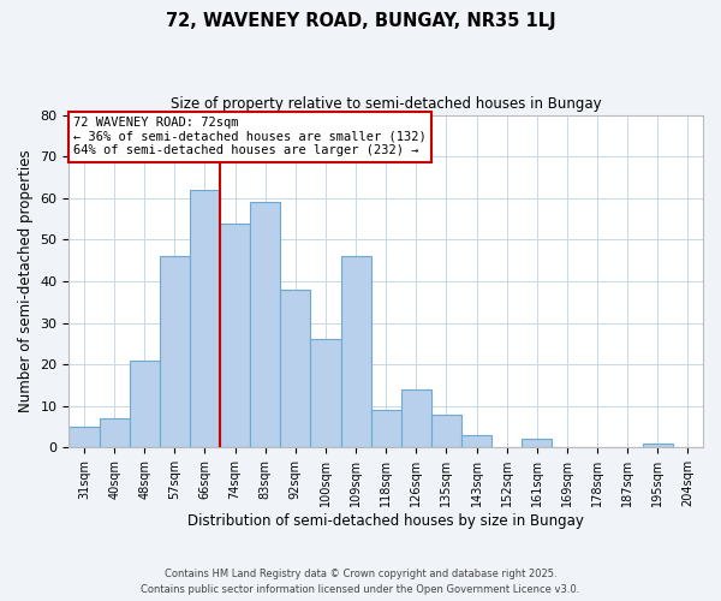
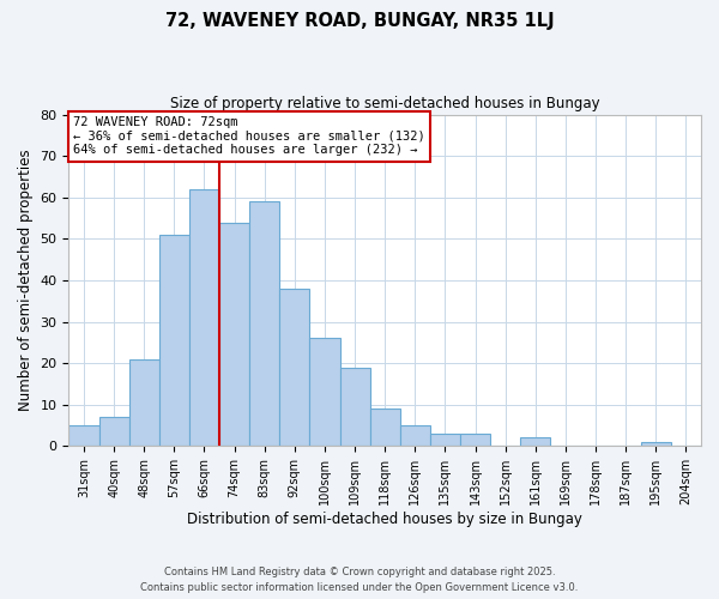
57sqm: 46 -> 51
109sqm: 46 -> 19
126sqm: 14 -> 5
135sqm: 8 -> 3
